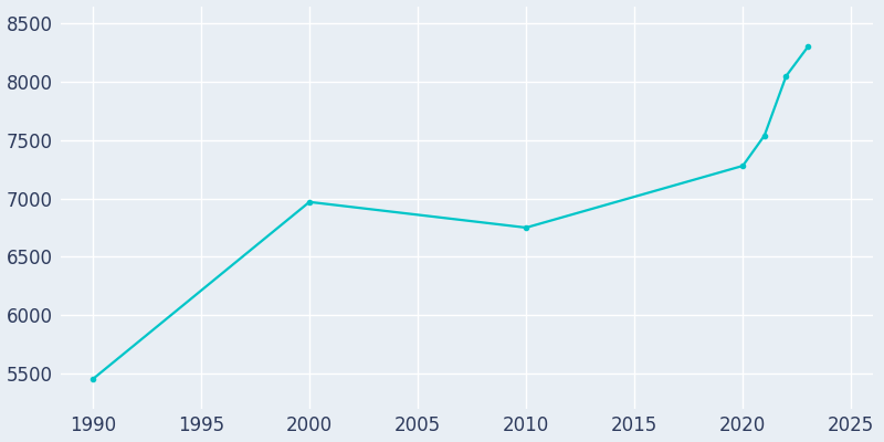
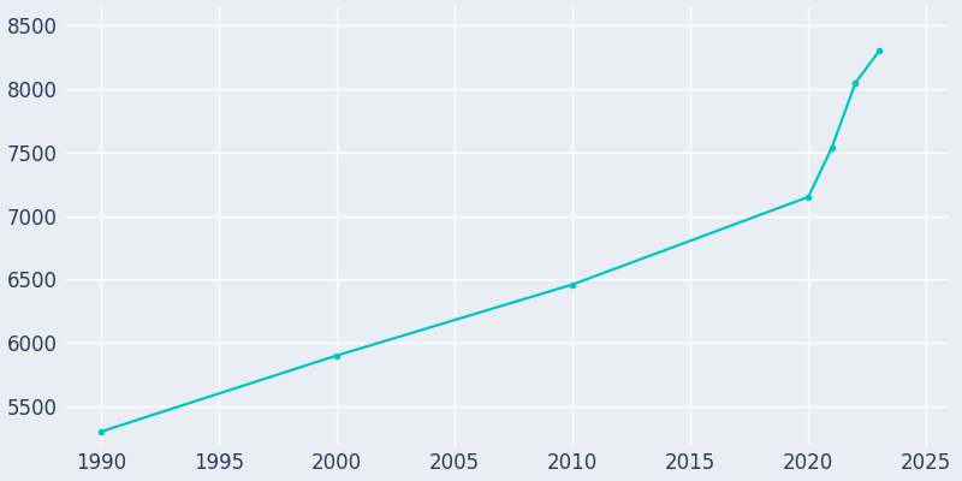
1990: 5450 -> 5300
2000: 6970 -> 5900
2010: 6750 -> 6460
2020: 7280 -> 7150
